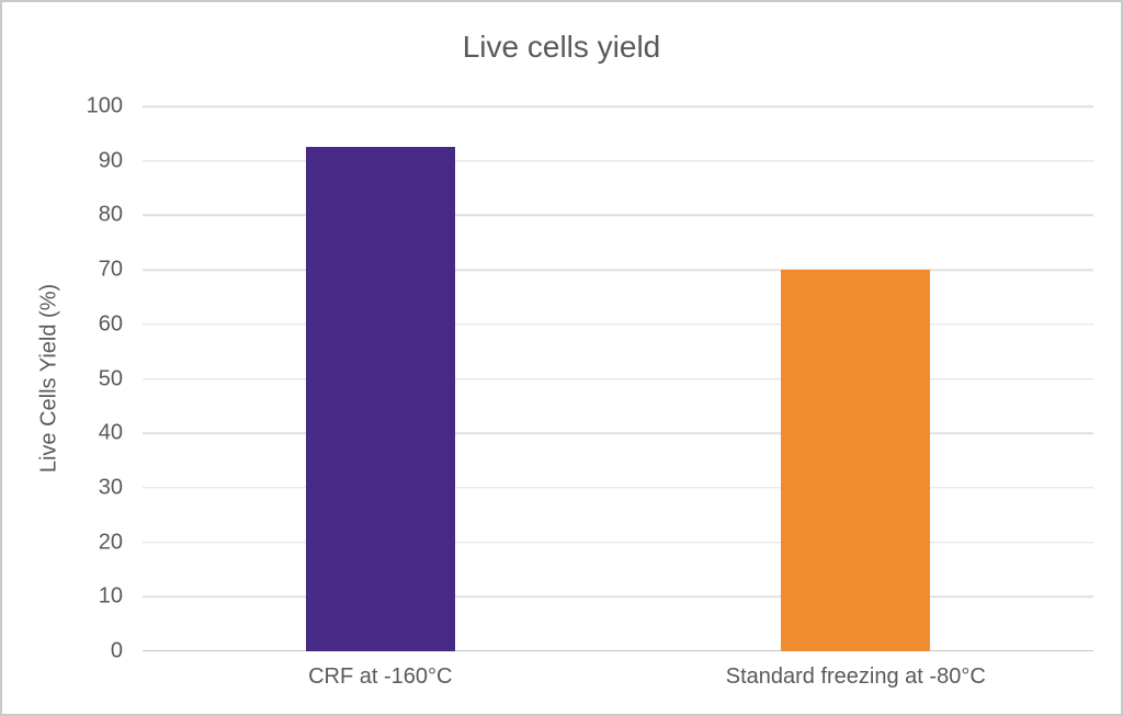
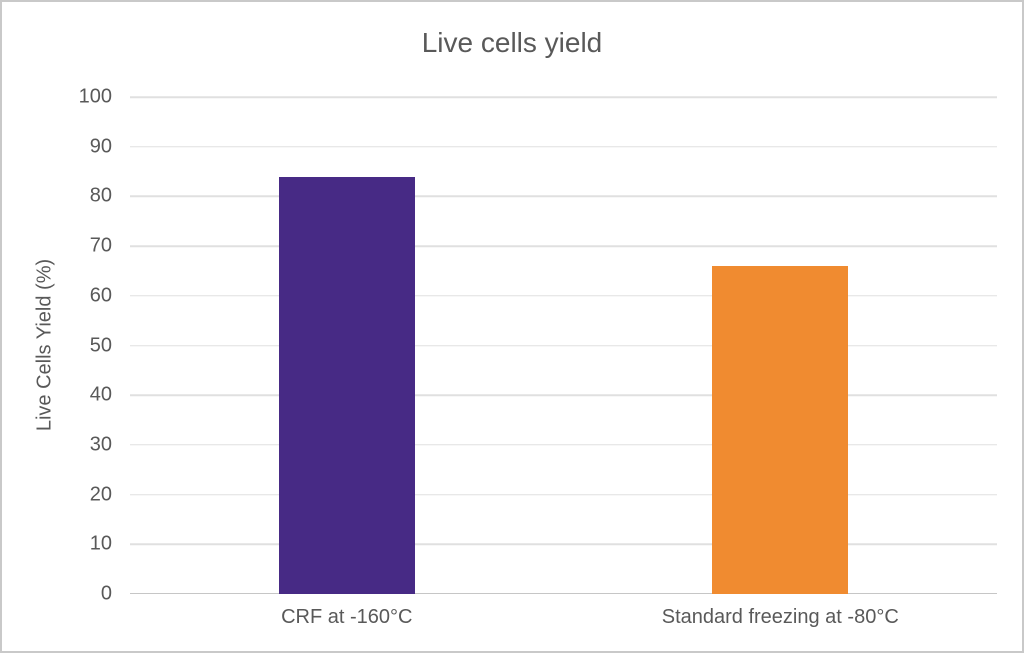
CRF at -160°C: 92 -> 84
Standard freezing at -80°C: 70 -> 66
